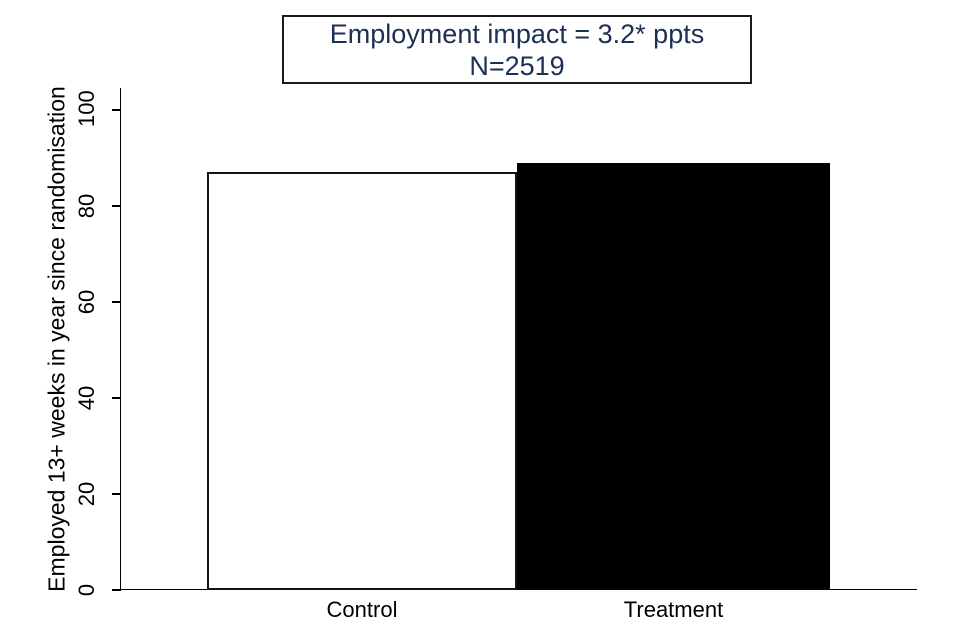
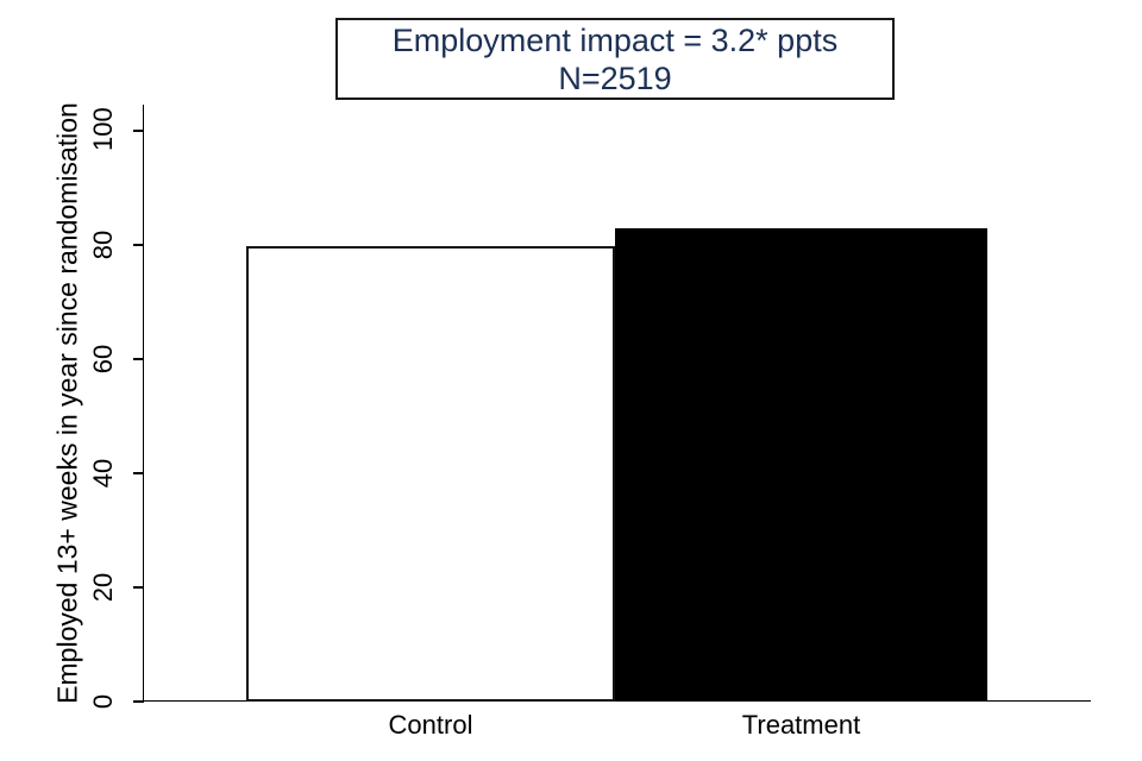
Control: 87 -> 80
Treatment: 89 -> 83
